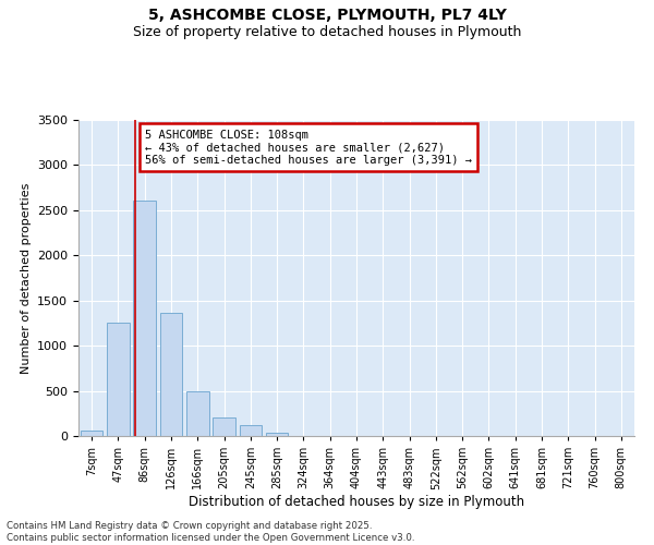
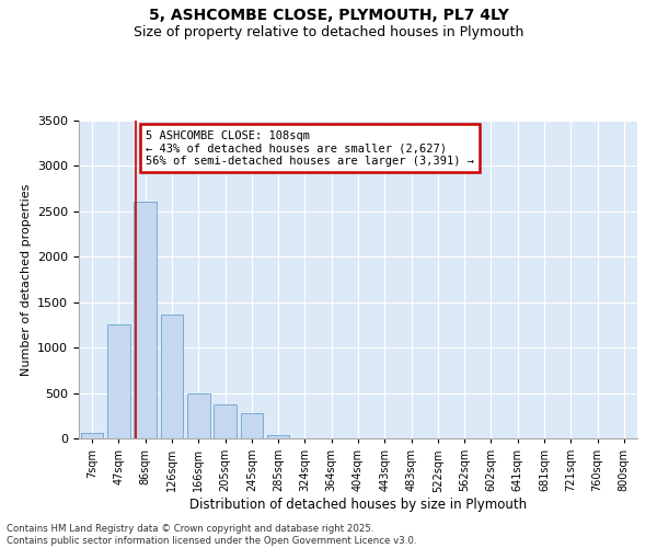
205sqm: 210 -> 380
245sqm: 120 -> 280
